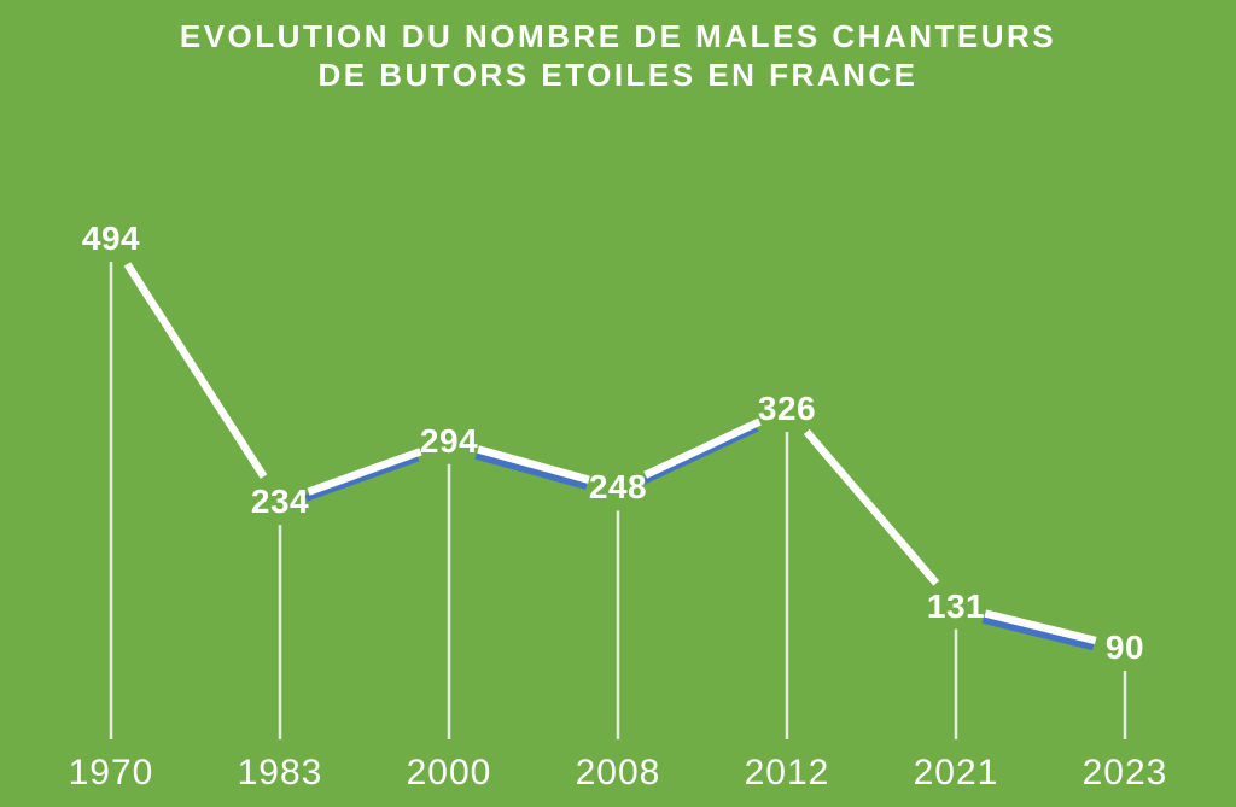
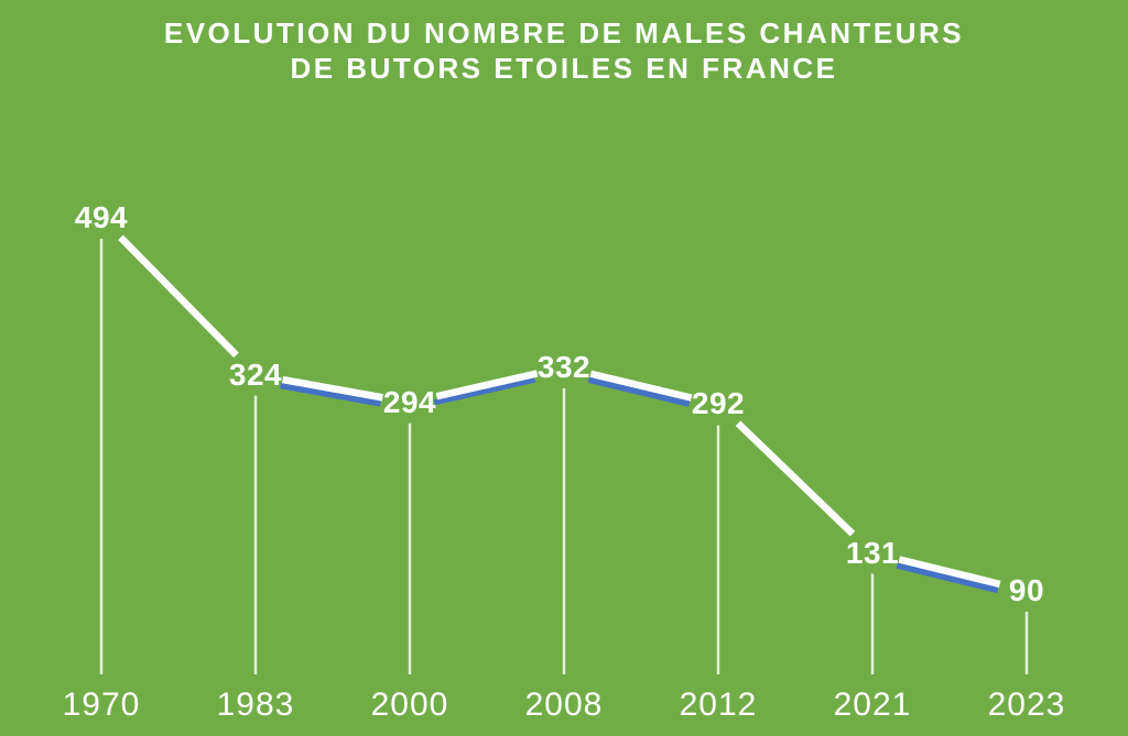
1983: 234 -> 324
2008: 248 -> 332
2012: 326 -> 292
